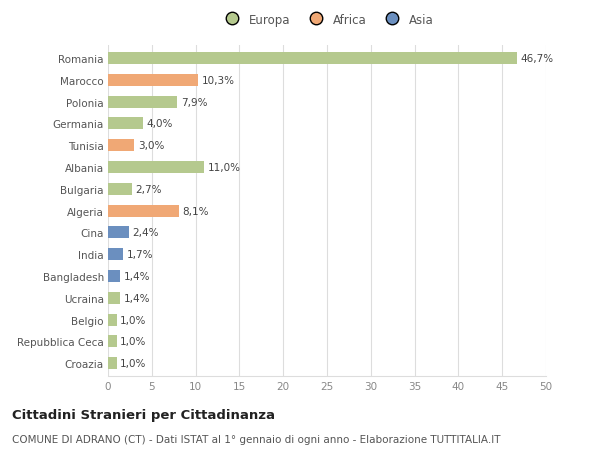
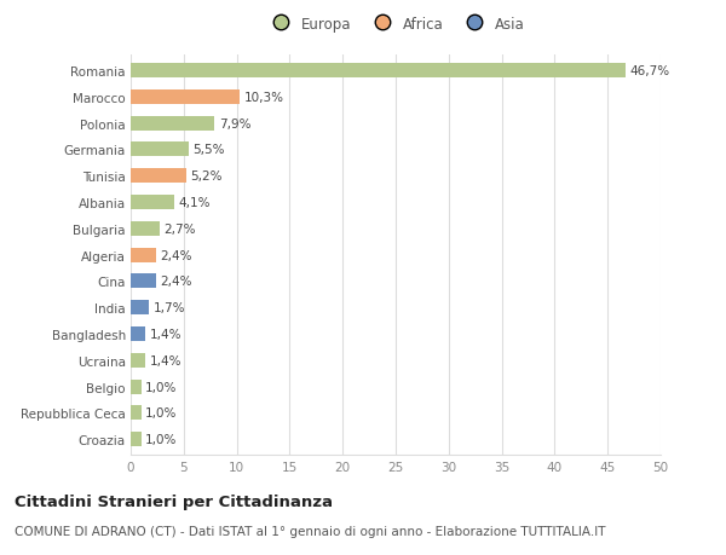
Germania: 4,0% -> 5,5%
Tunisia: 3,0% -> 5,2%
Albania: 11,0% -> 4,1%
Algeria: 8,1% -> 2,4%
